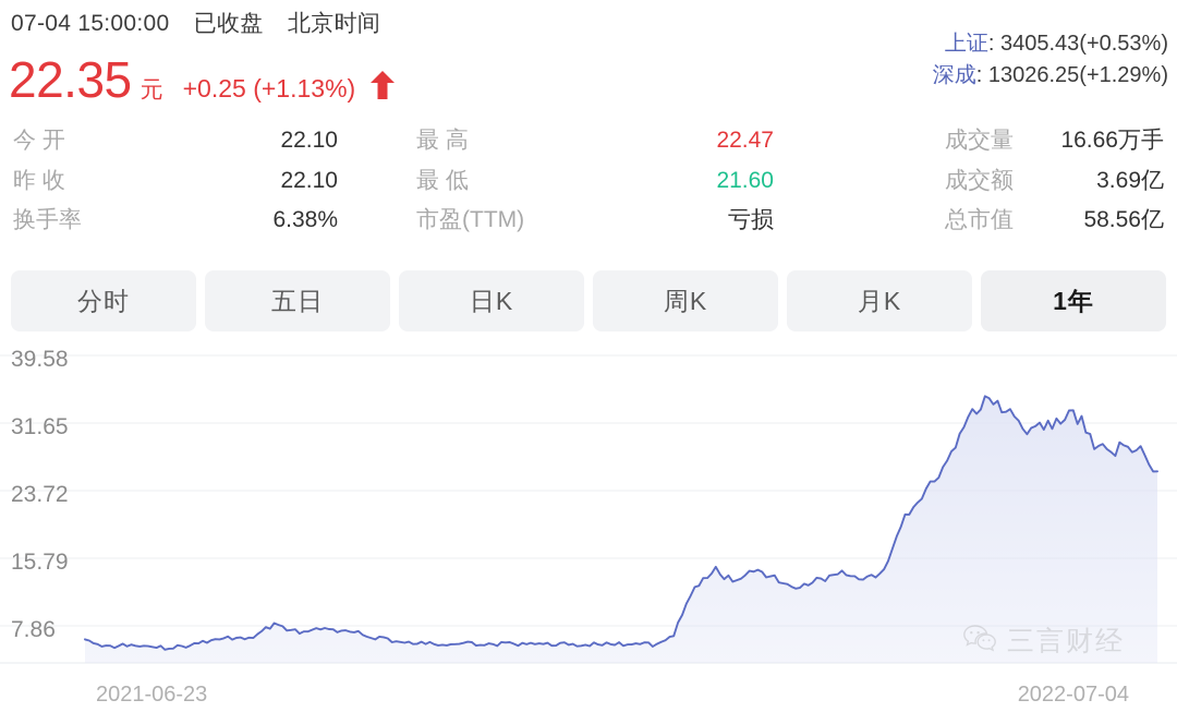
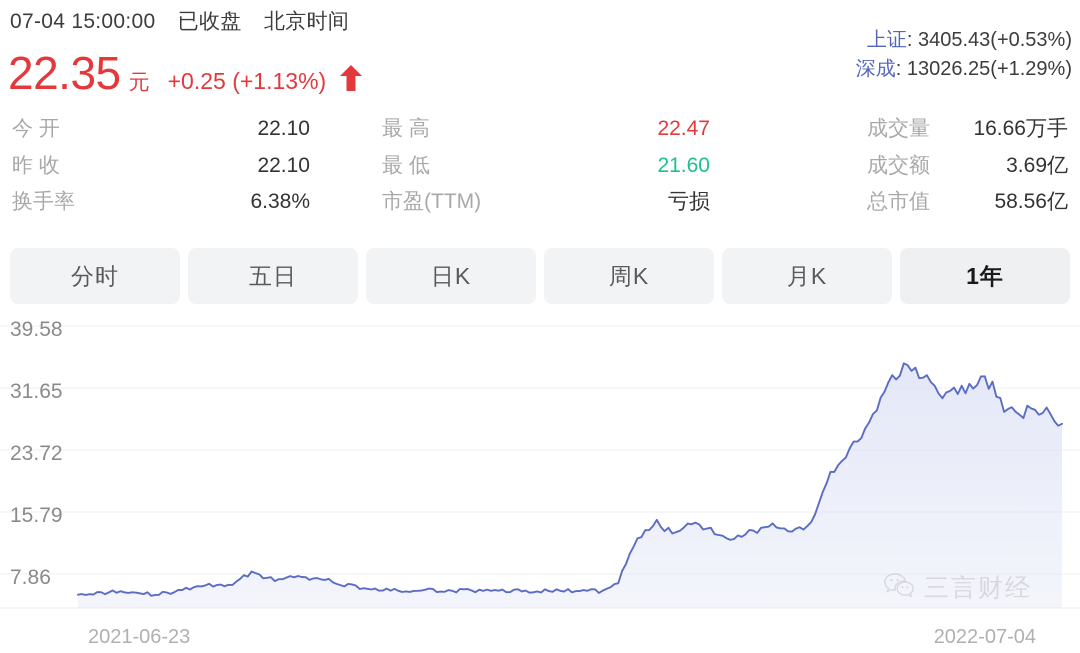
2021-06-23: 9 -> 8
2022-07-04: 27 -> 28
